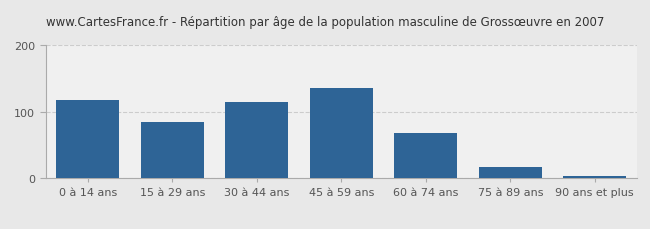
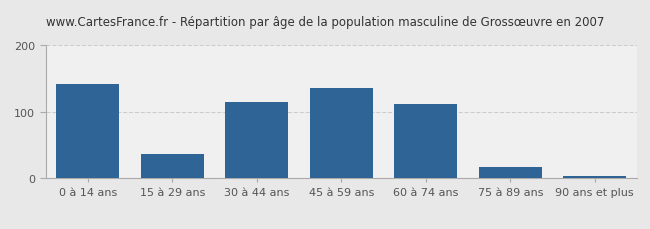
0 à 14 ans: 117 -> 142
15 à 29 ans: 84 -> 36
60 à 74 ans: 68 -> 112
